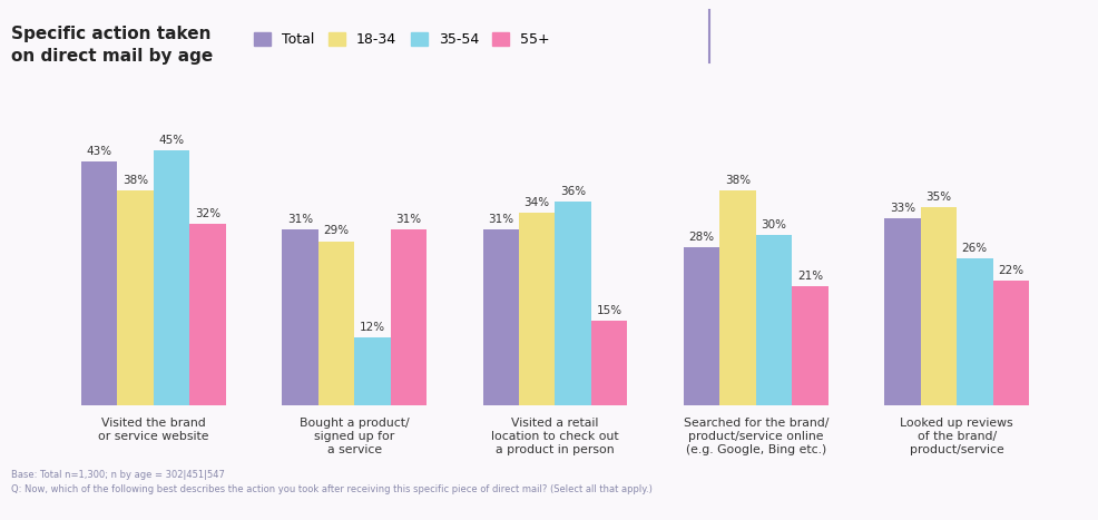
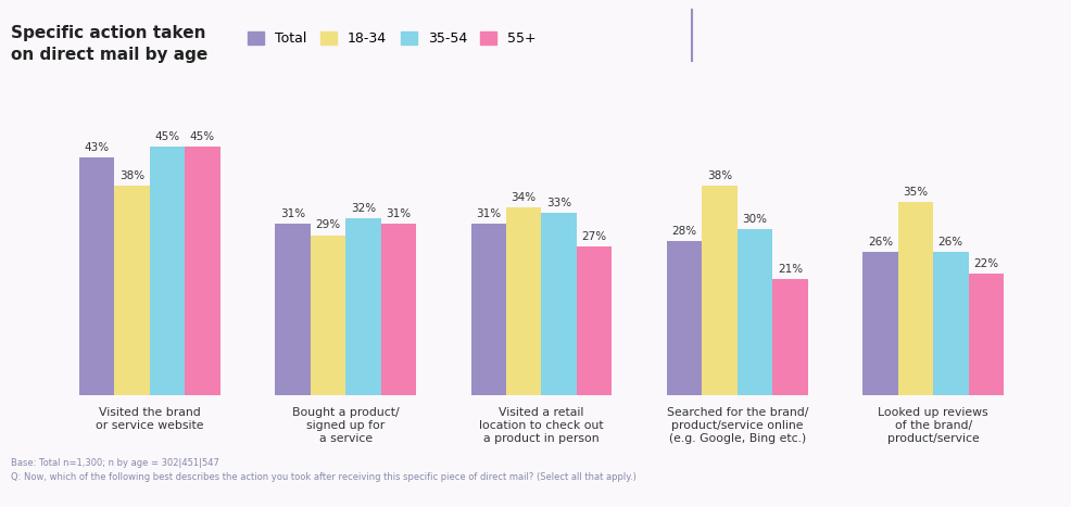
55+/Visited the brand or service website: 32% -> 45%
35-54/Bought a product/ signed up for a service: 12% -> 32%
35-54/Visited a retail location to check out a product in person: 36% -> 33%
55+/Visited a retail location to check out a product in person: 15% -> 27%
Total/Looked up reviews of the brand/ product/service: 33% -> 26%
